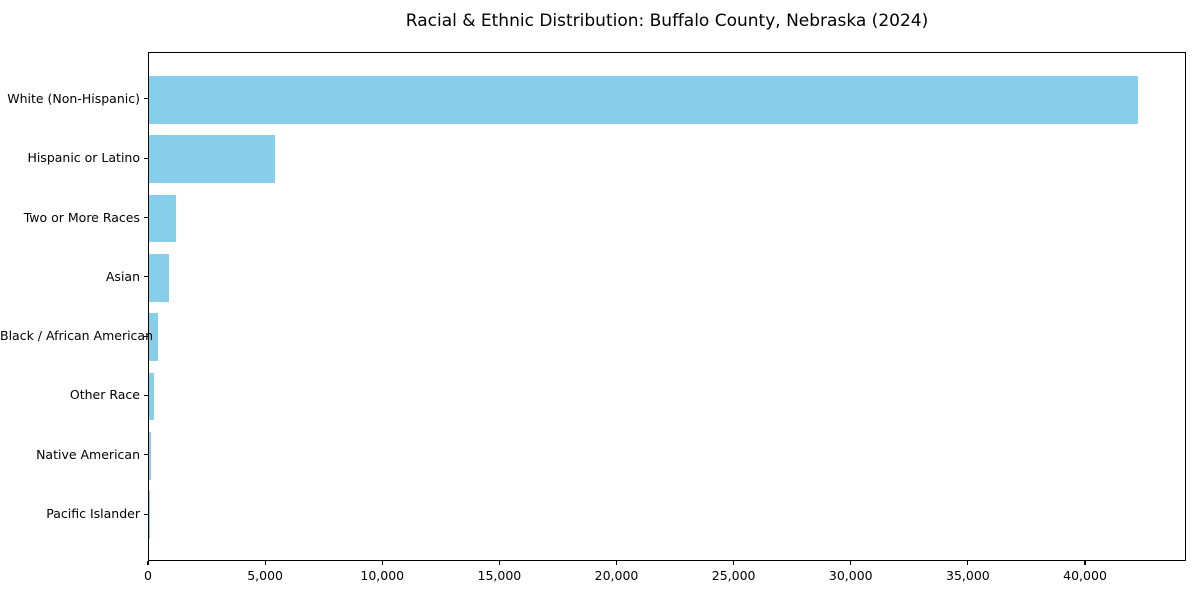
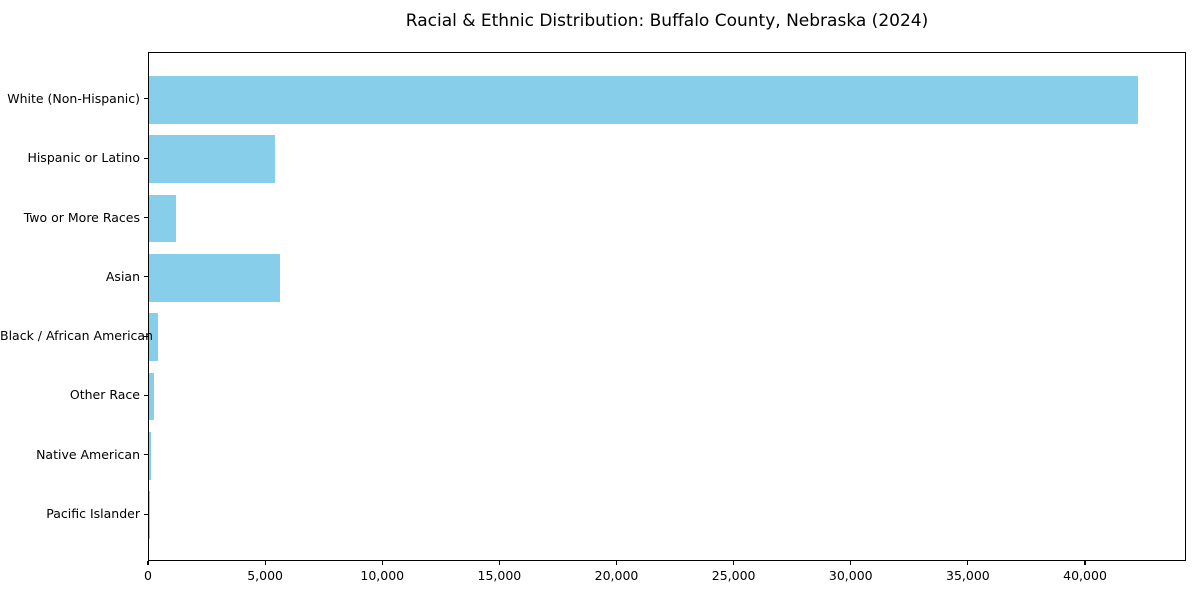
Asian: 900 -> 5600
